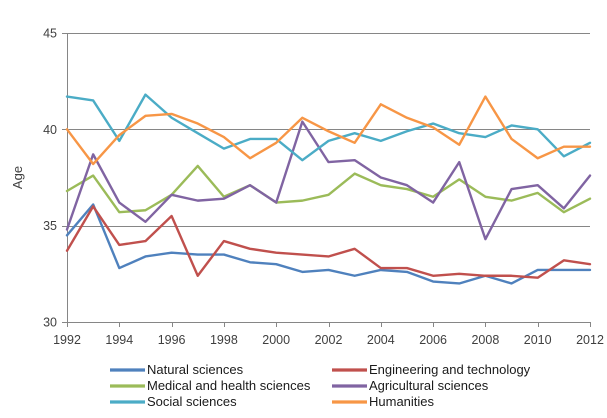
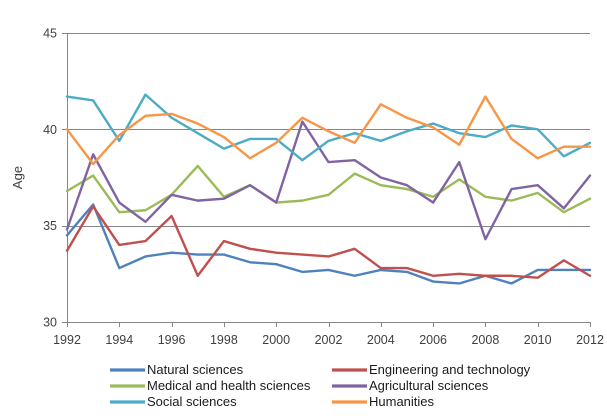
Engineering and technology/2012: 33.0 -> 32.4
